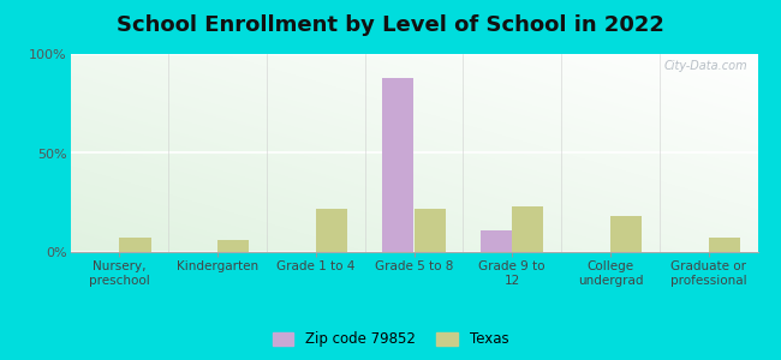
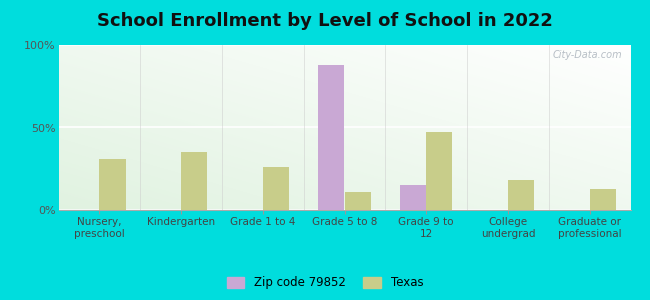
Texas/Nursery, preschool: 7% -> 31%
Texas/Kindergarten: 6% -> 35%
Texas/Grade 1 to 4: 22% -> 26%
Texas/Grade 5 to 8: 22% -> 11%
Zip code 79852/Grade 9 to 12: 11% -> 15%
Texas/Grade 9 to 12: 23% -> 47%
Texas/Graduate or professional: 7% -> 13%
